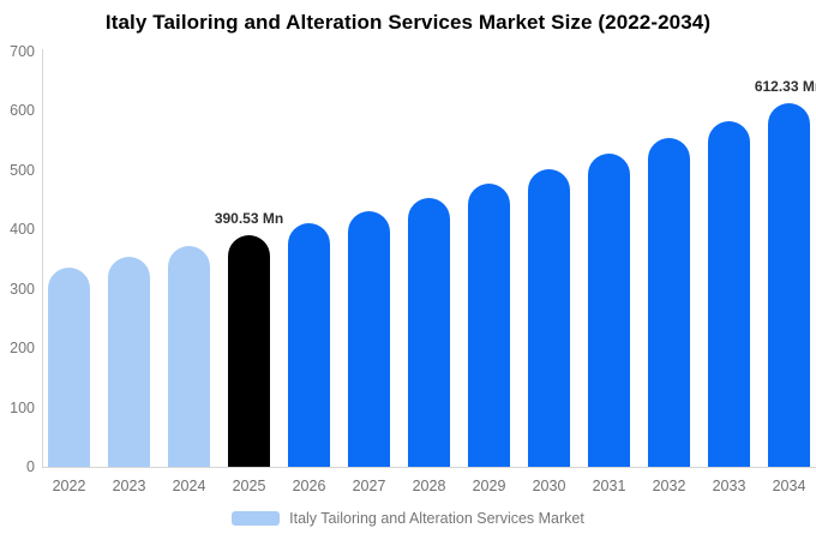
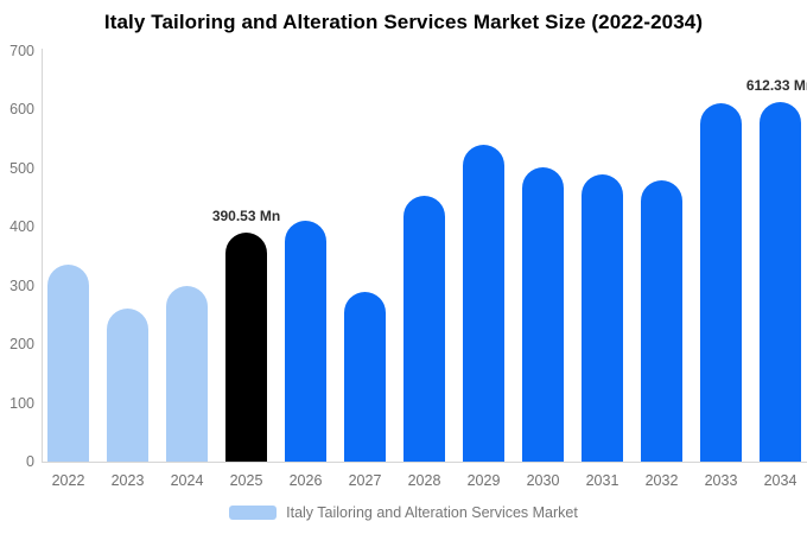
2023: 350 -> 260
2024: 370 -> 300
2027: 430 -> 290
2029: 480 -> 540
2031: 530 -> 490
2032: 550 -> 480
2033: 580 -> 610
